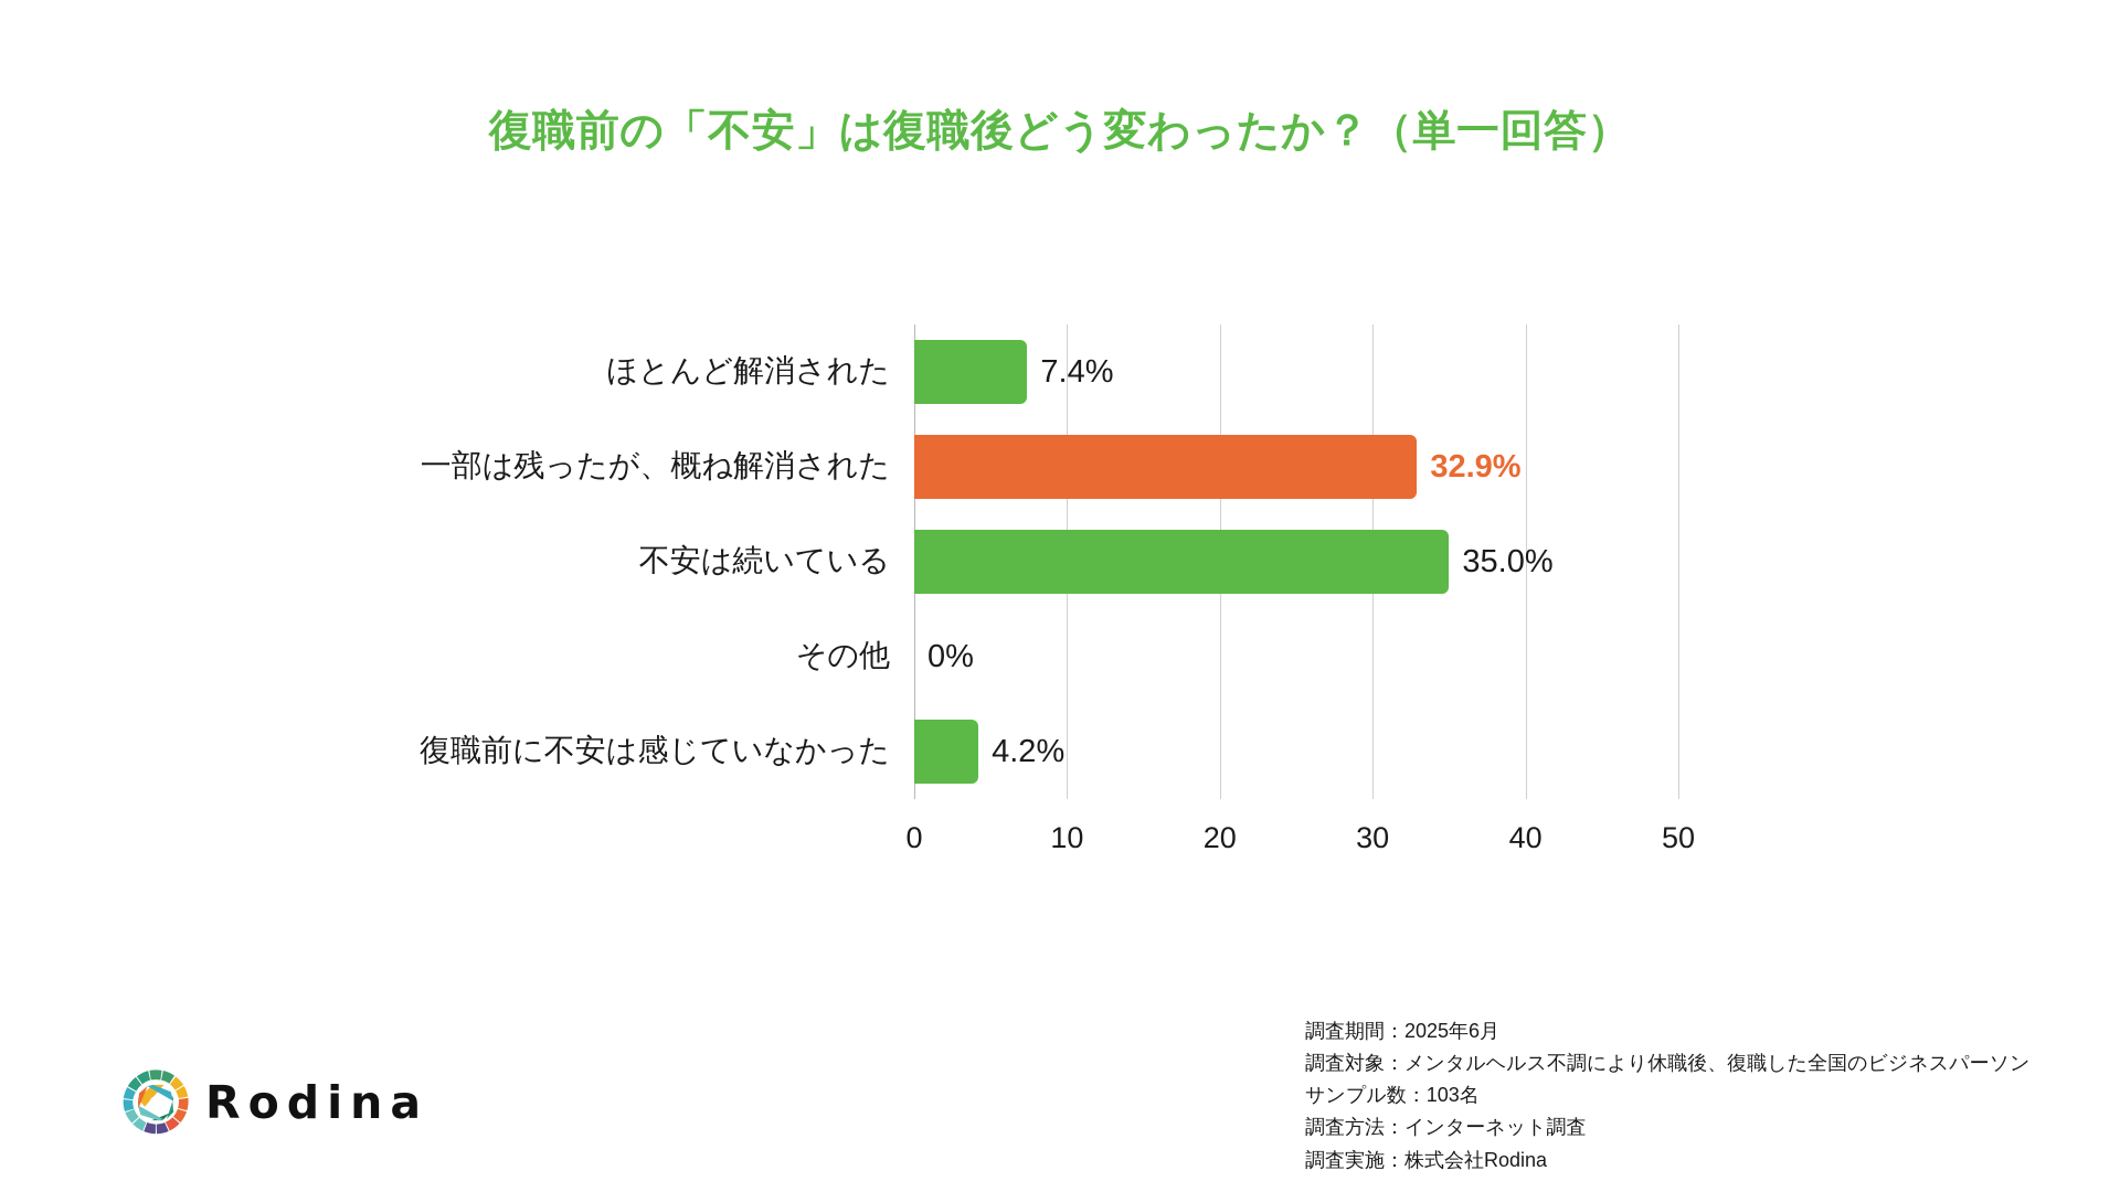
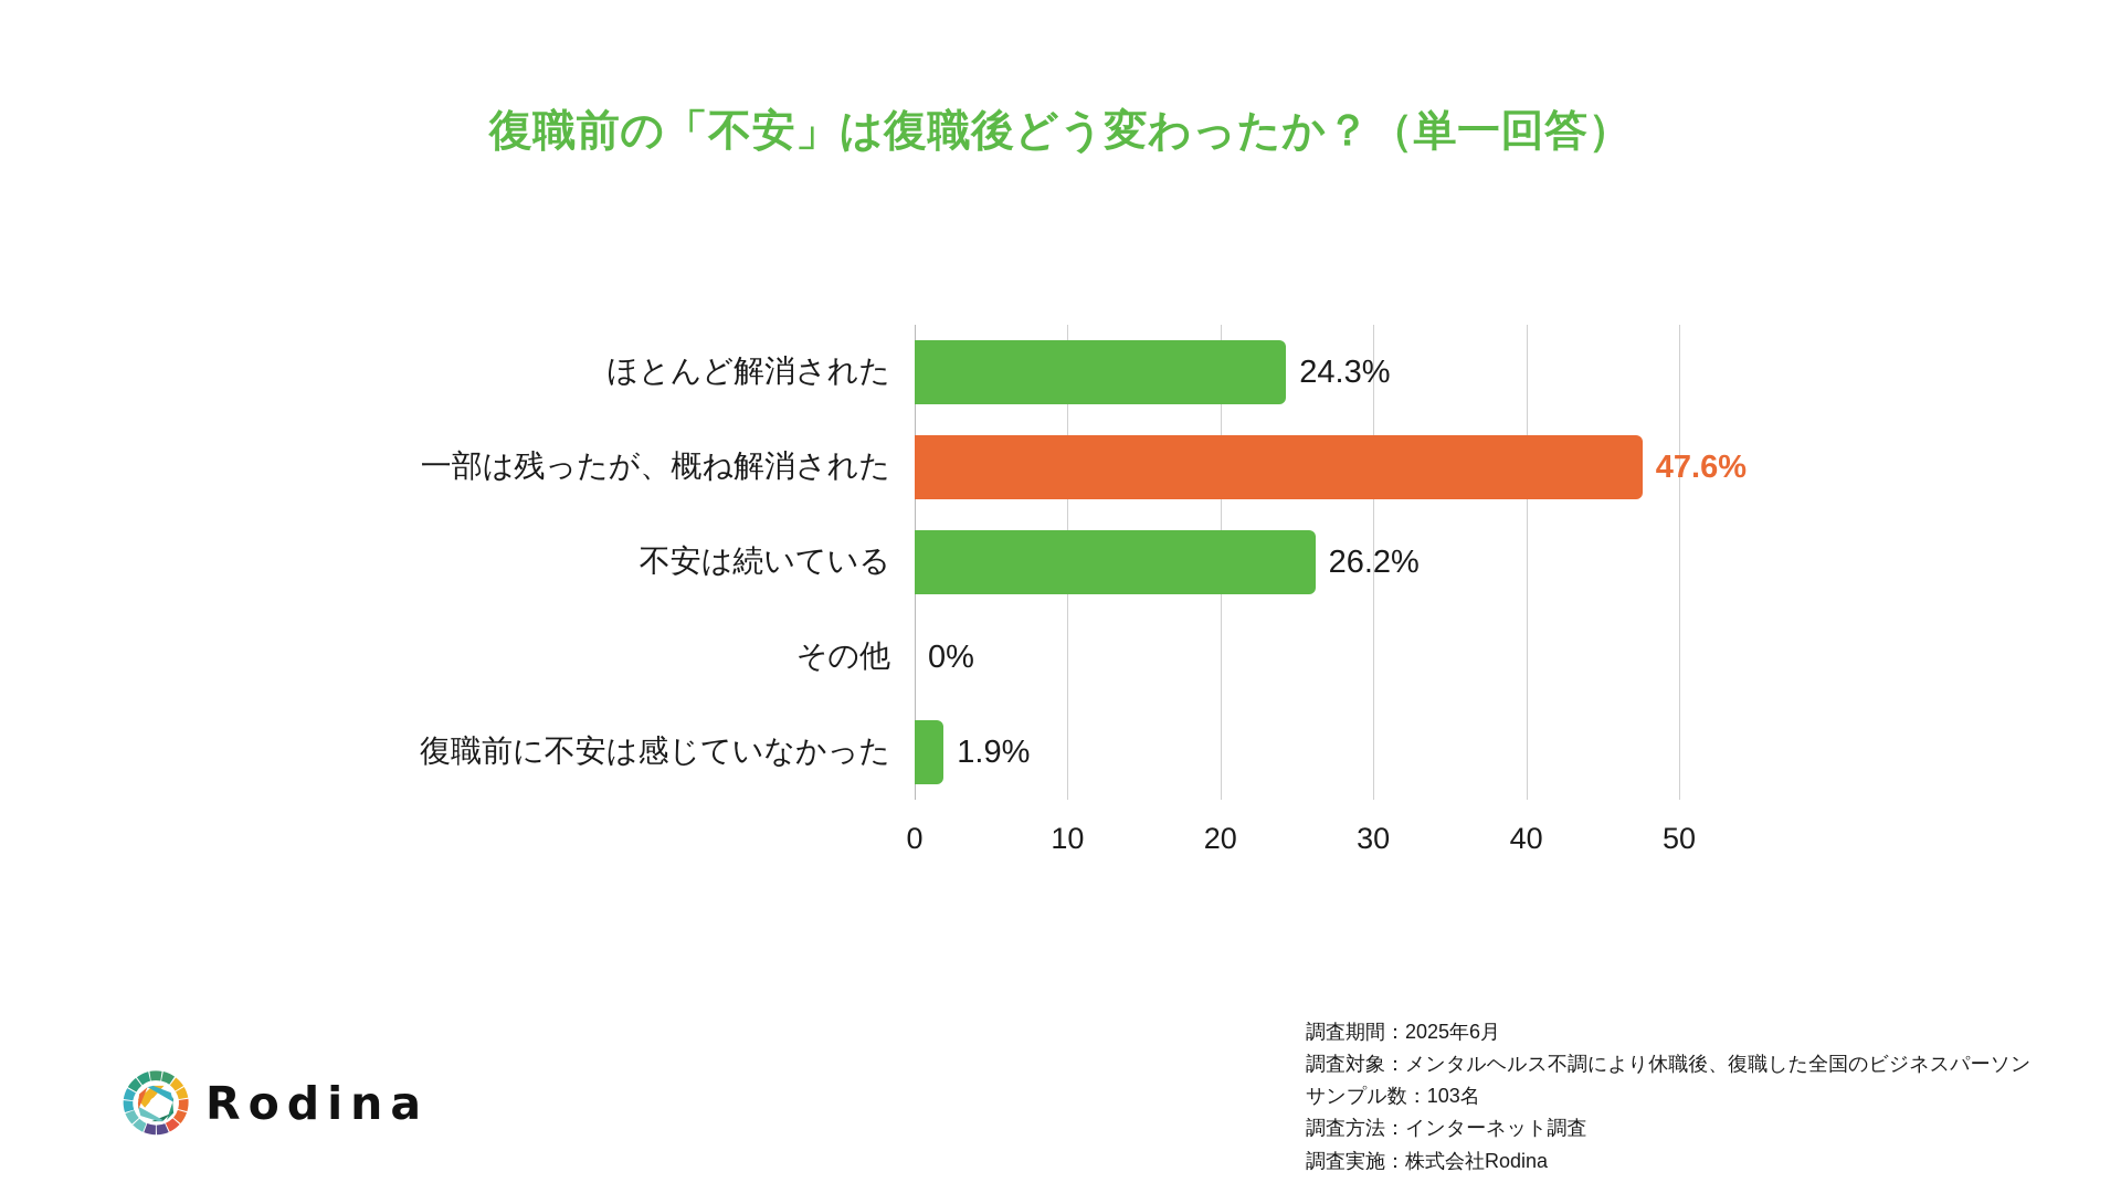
ほとんど解消された: 7.4% -> 24.3%
一部は残ったが、概ね解消された: 32.9% -> 47.6%
不安は続いている: 35.0% -> 26.2%
復職前に不安は感じていなかった: 4.2% -> 1.9%
